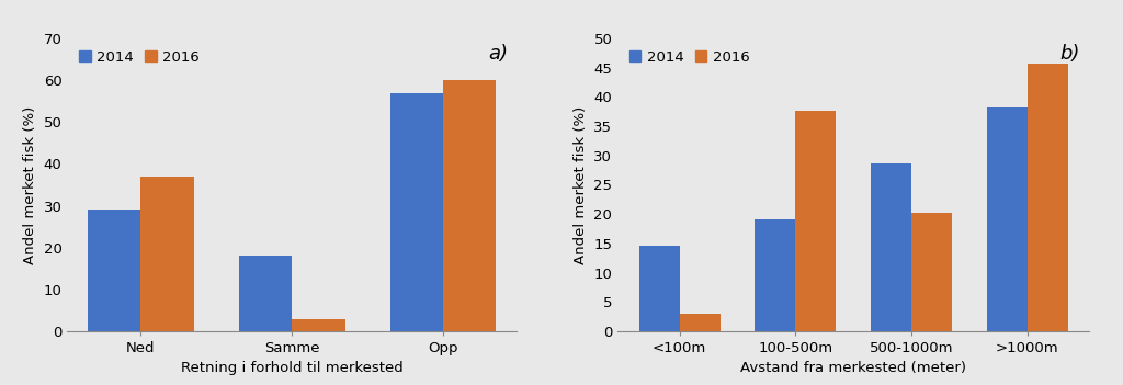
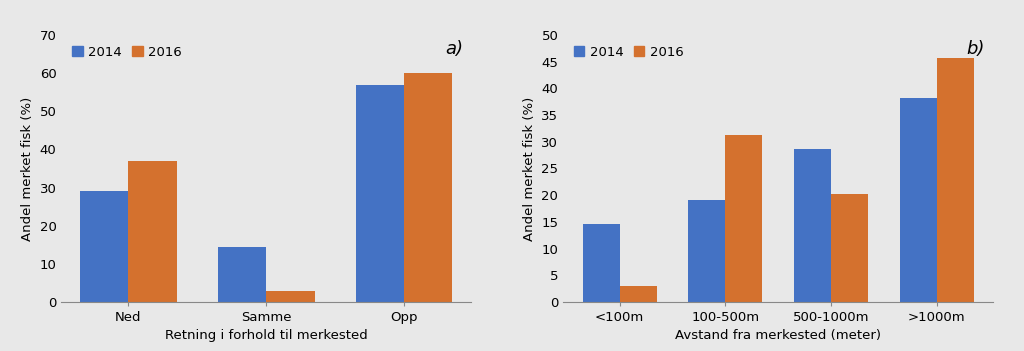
2014/Samme: 18.0 -> 14.5
2016/100-500m: 37.6 -> 31.3
